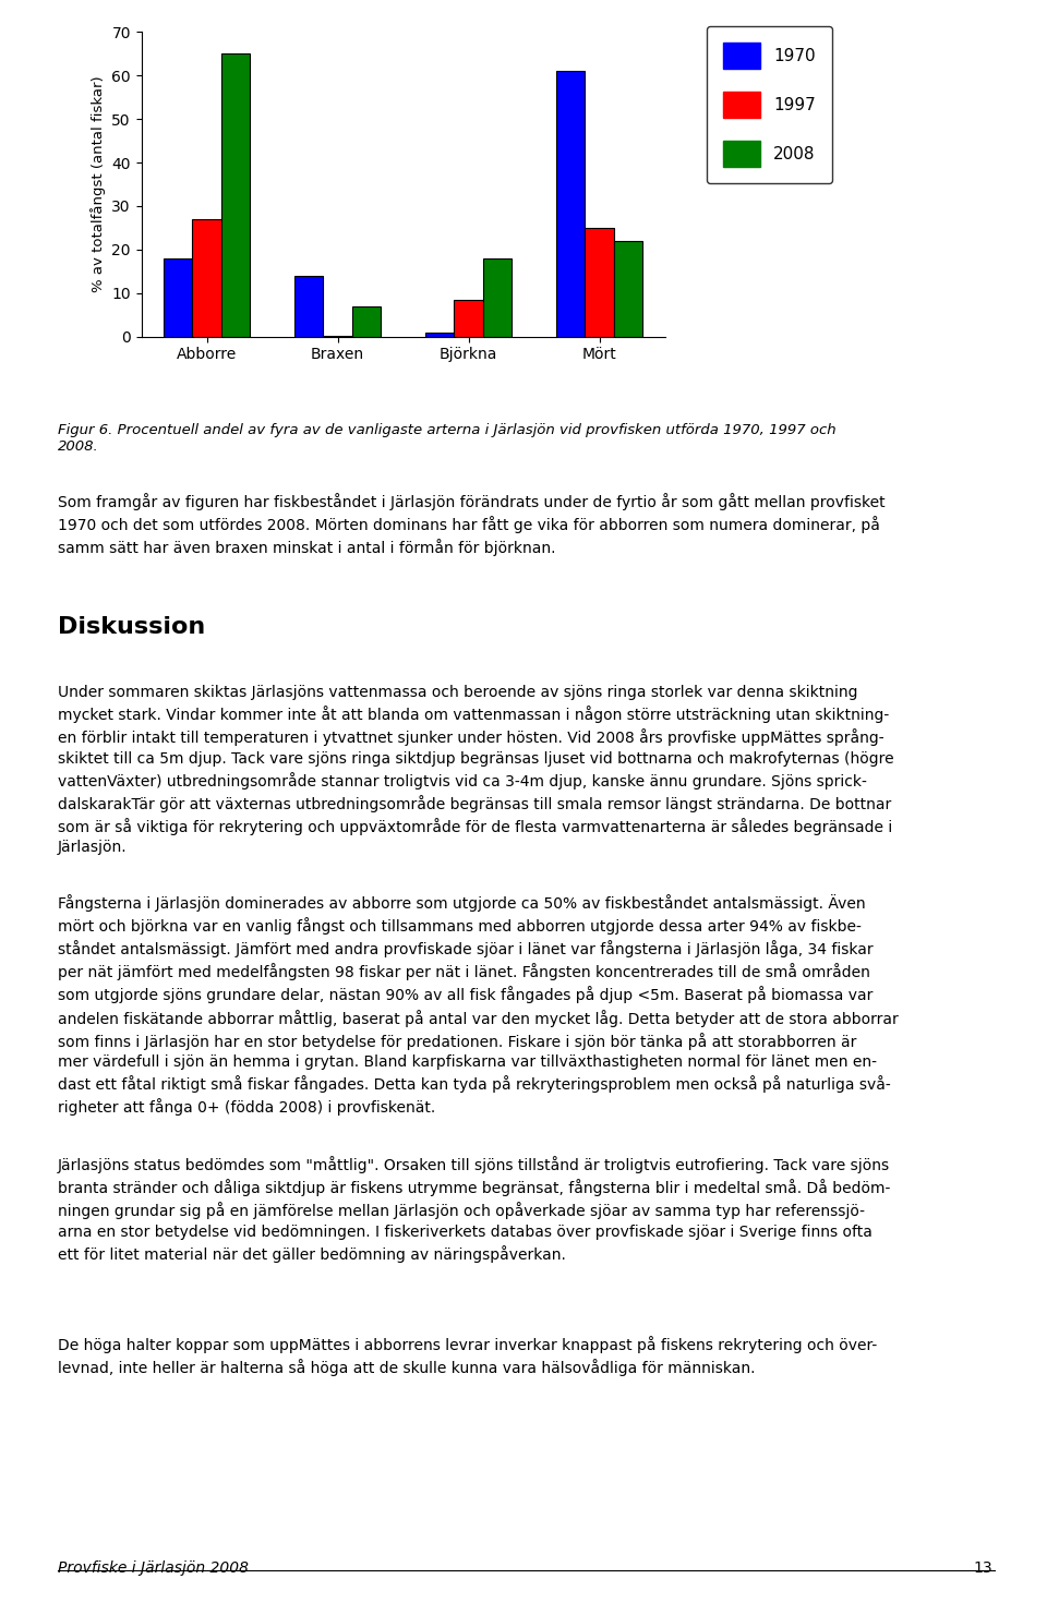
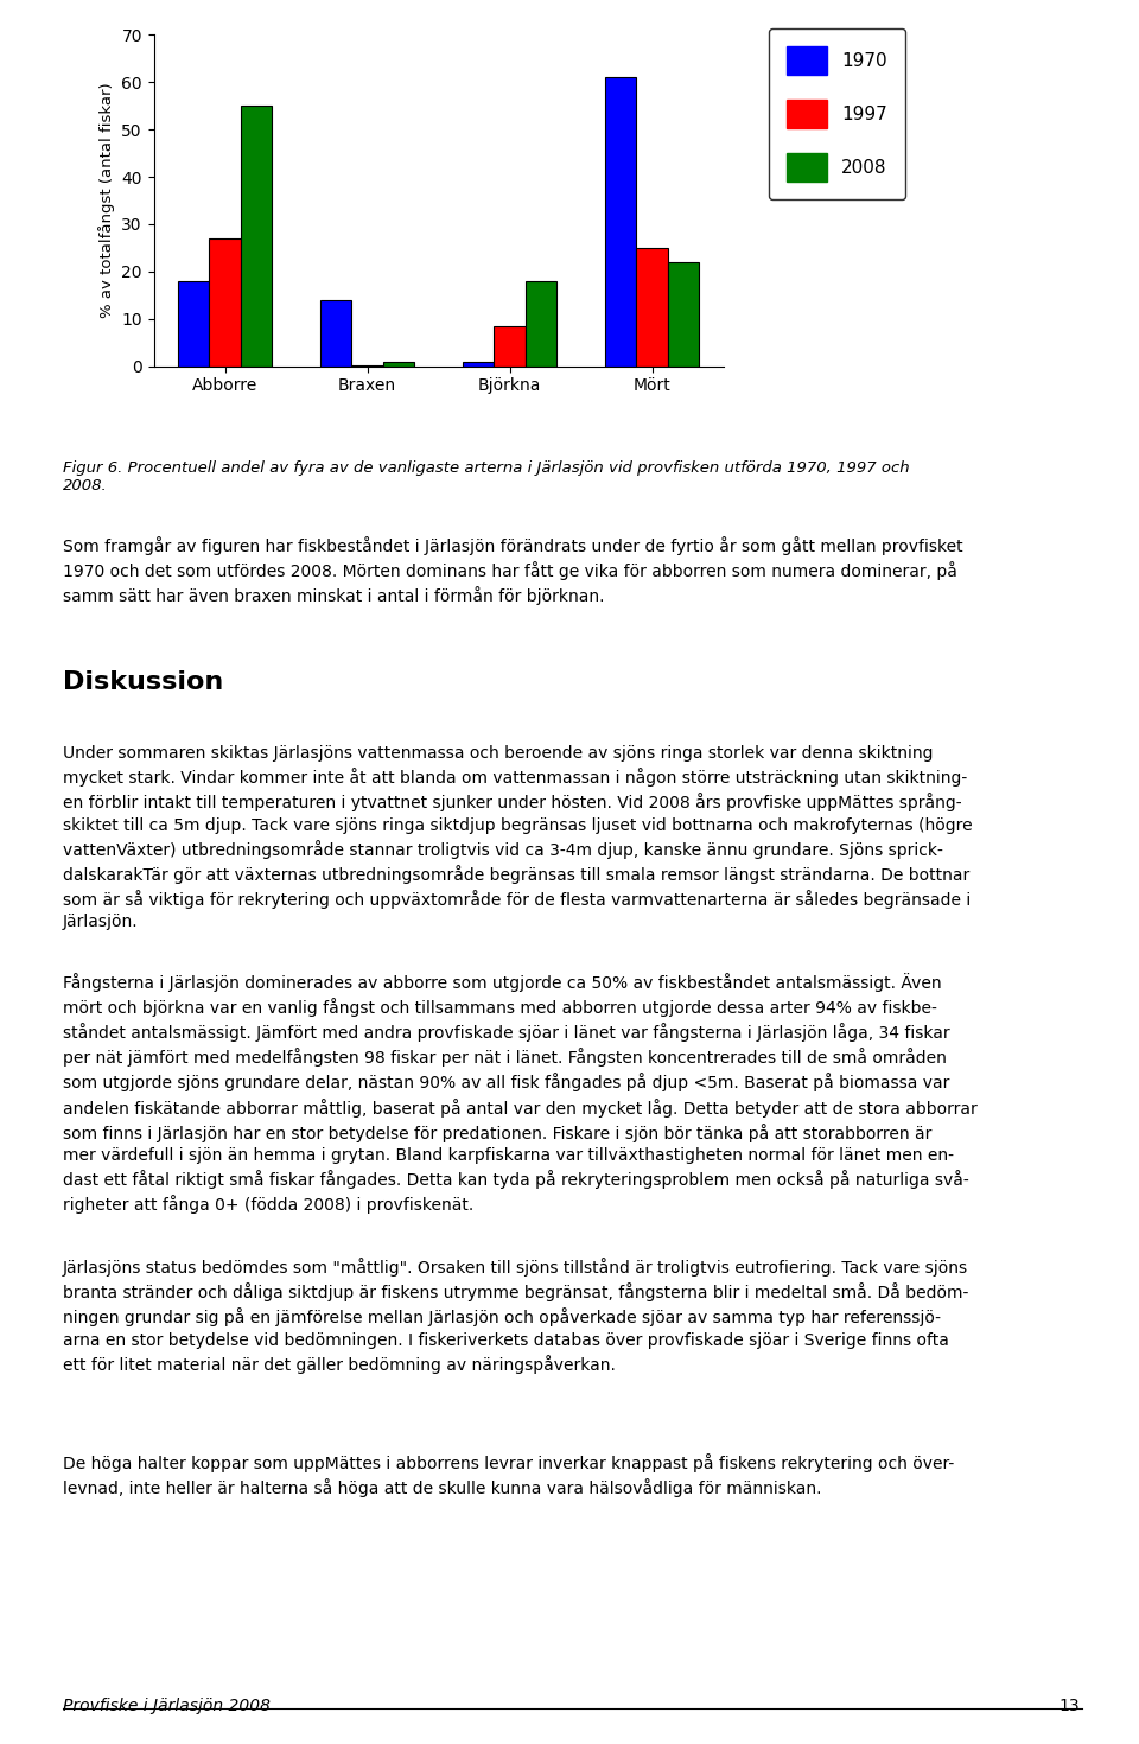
2008/Abborre: 65 -> 55
2008/Braxen: 7 -> 1
